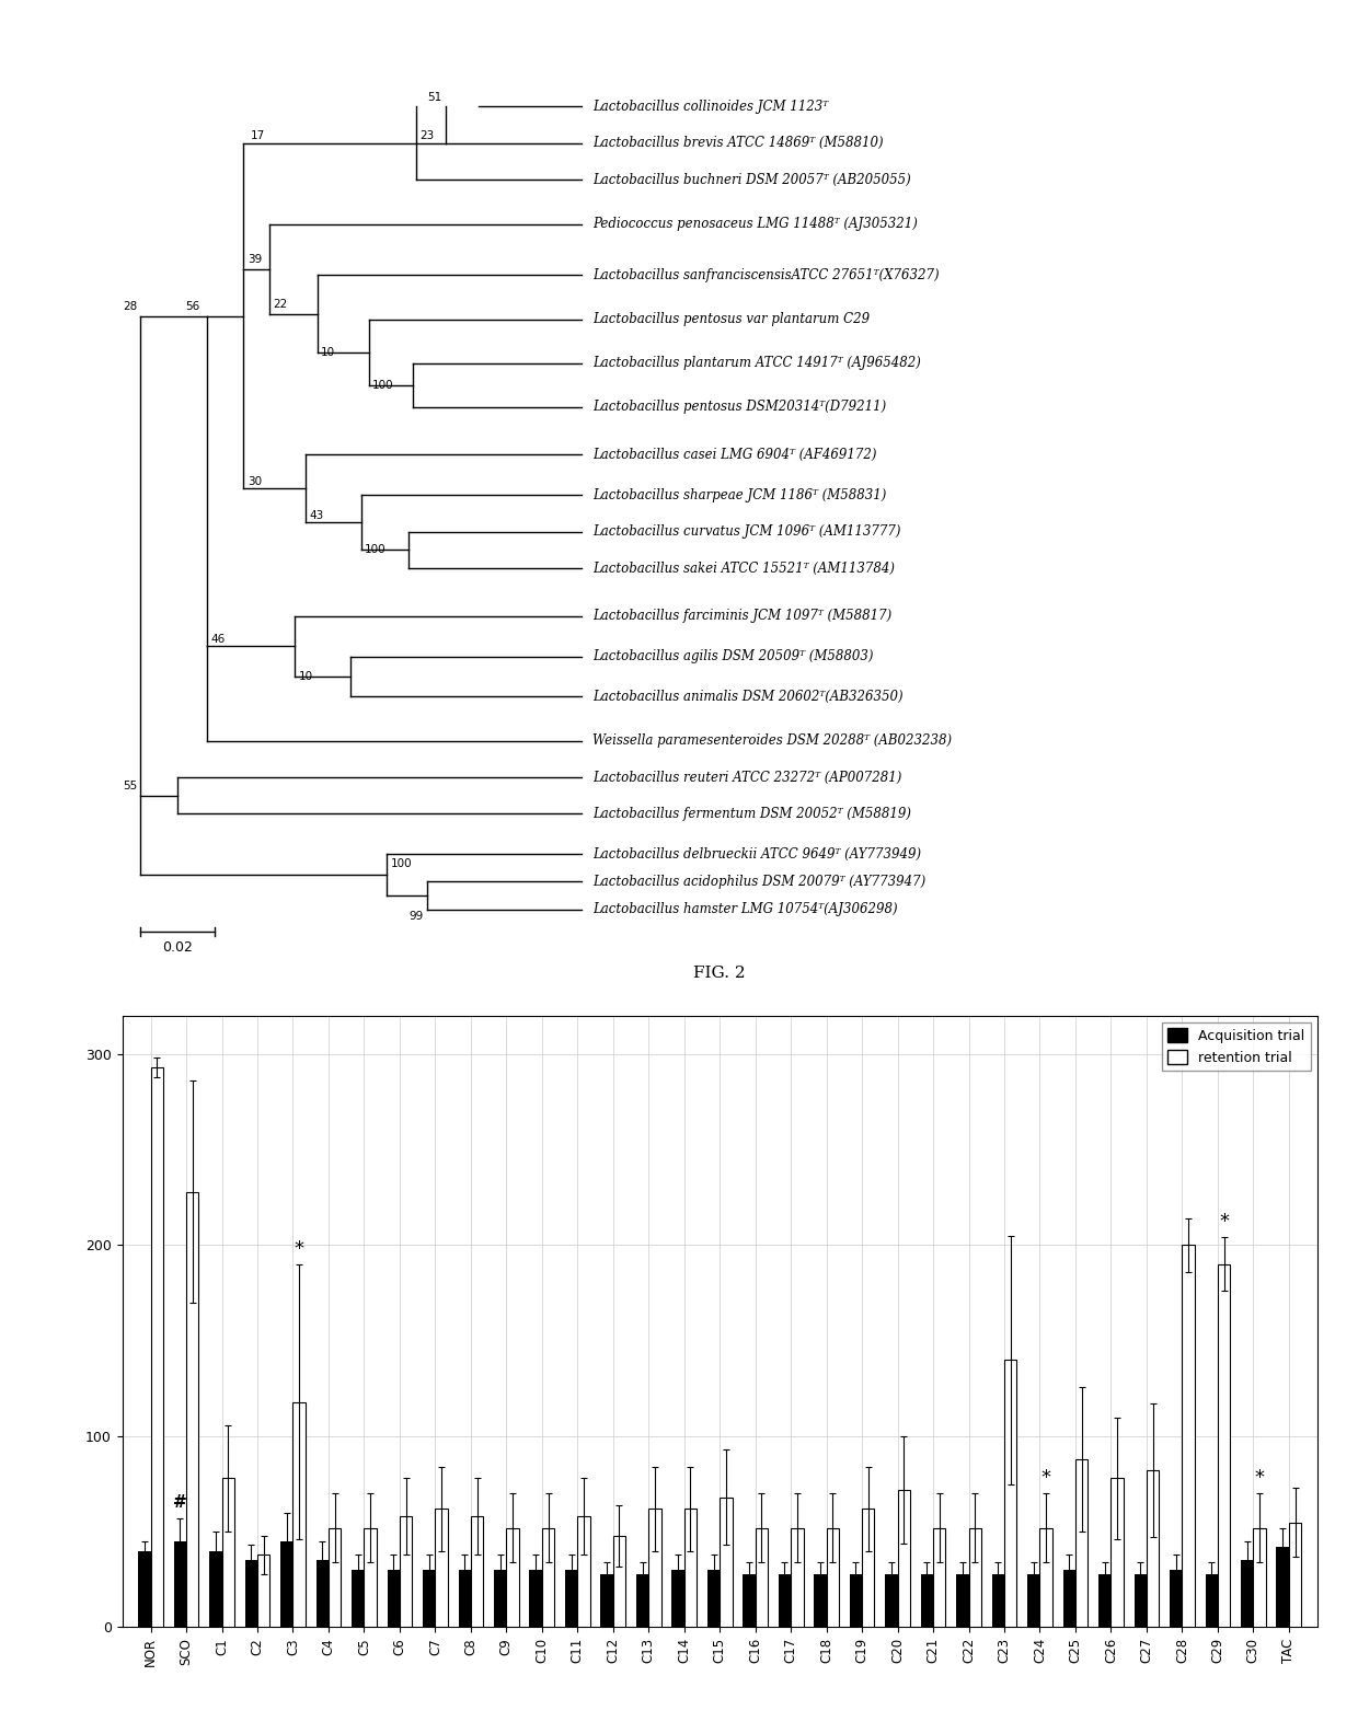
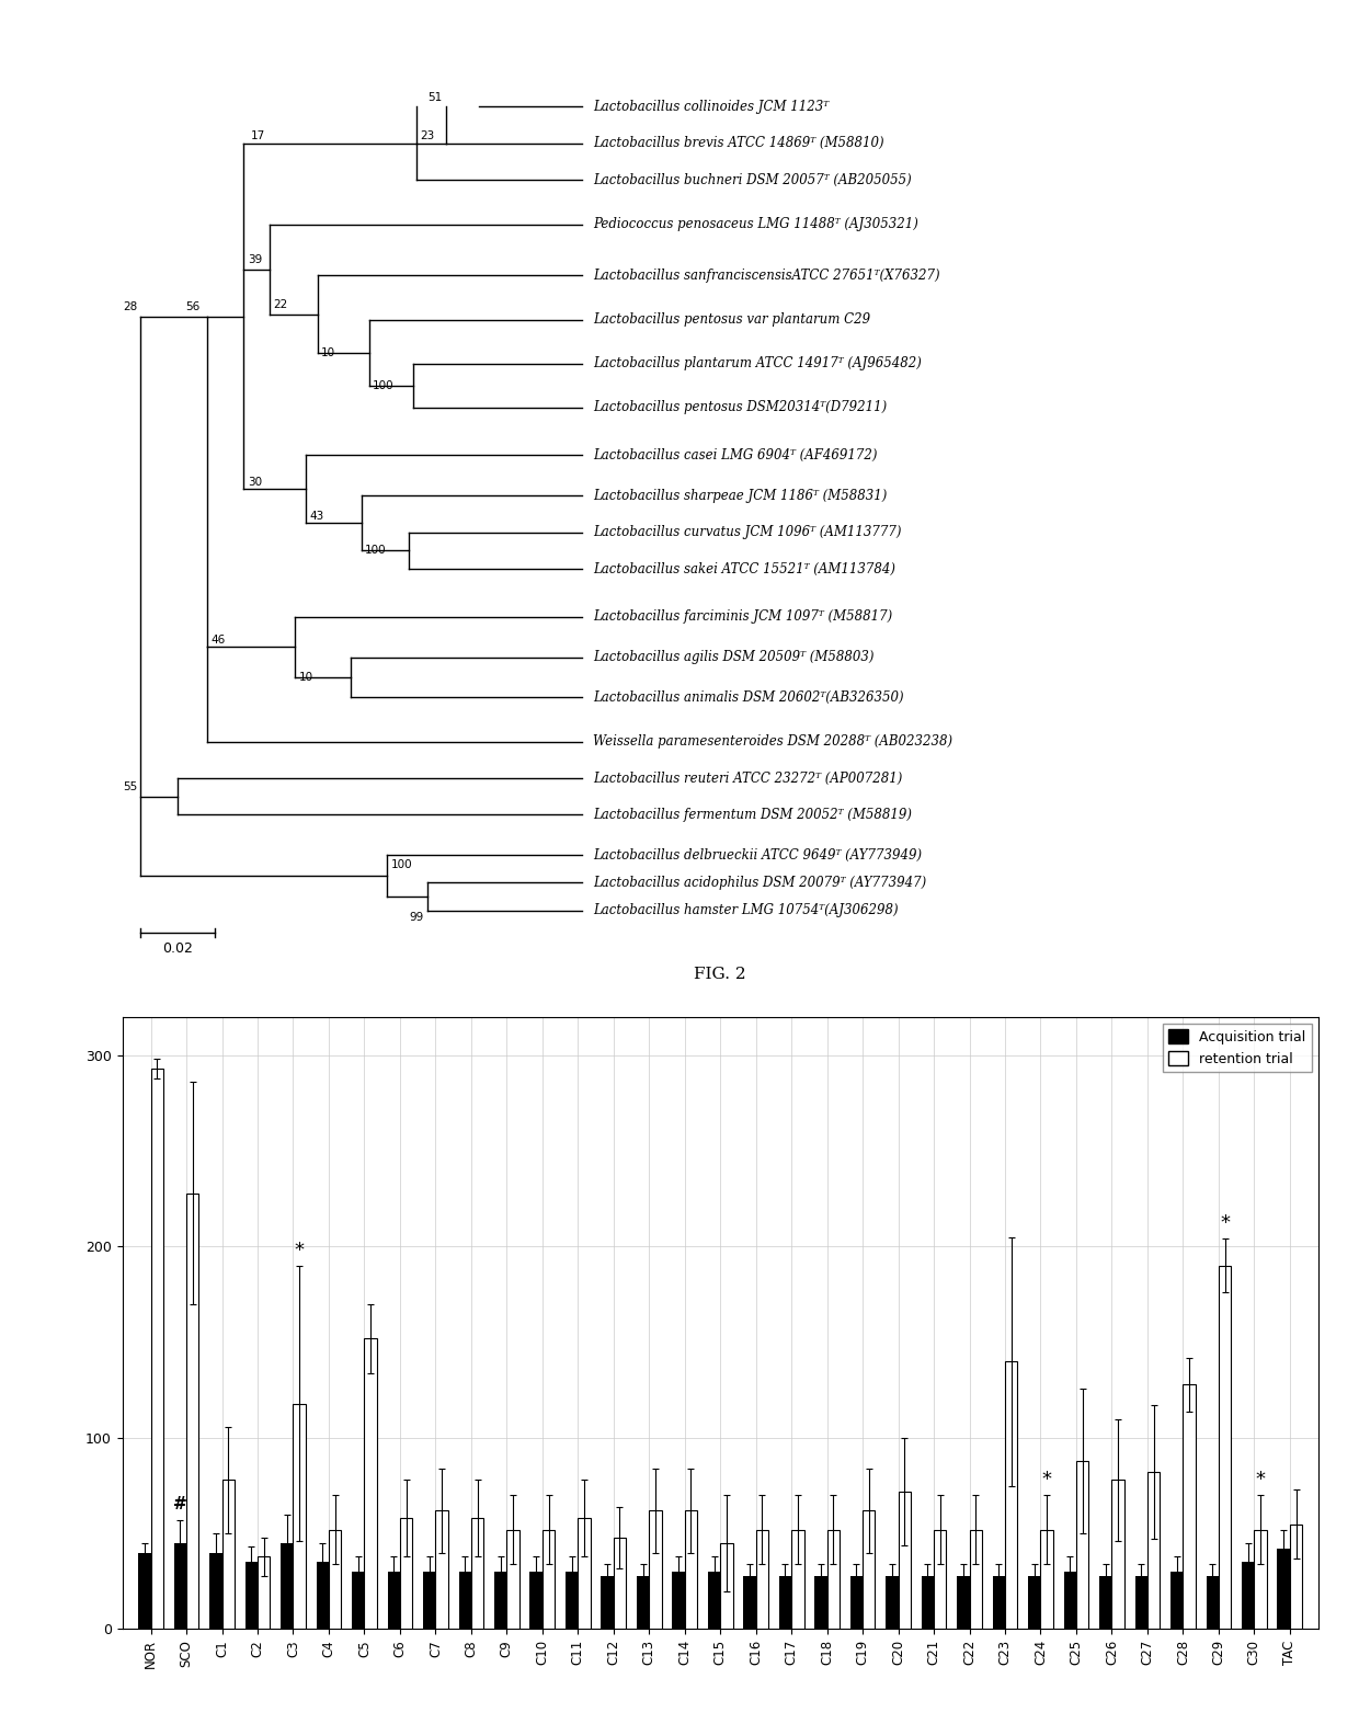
retention trial/C5: 52 -> 152
retention trial/C15: 68 -> 45
retention trial/C28: 200 -> 128
